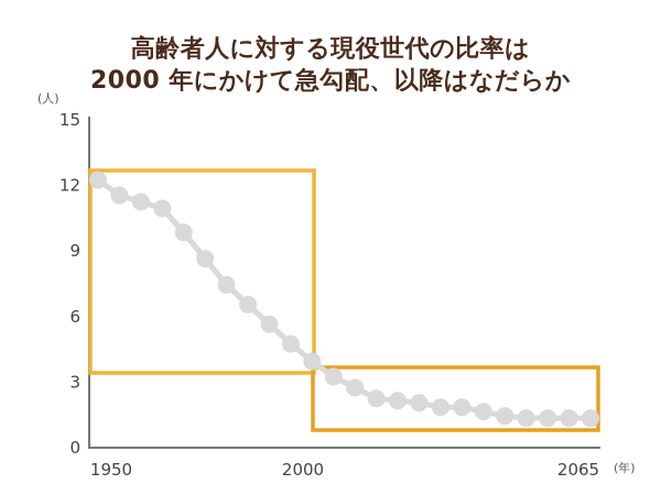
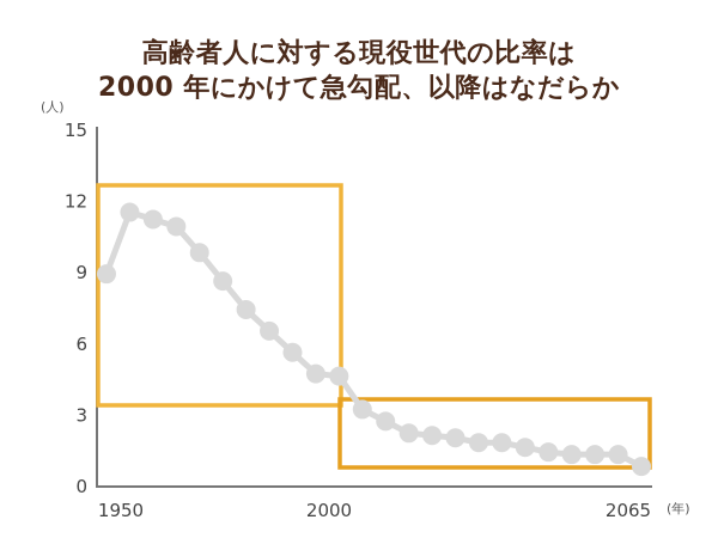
1950: 12.2 -> 8.9
2000: 3.9 -> 4.6
2065: 1.3 -> 0.8
